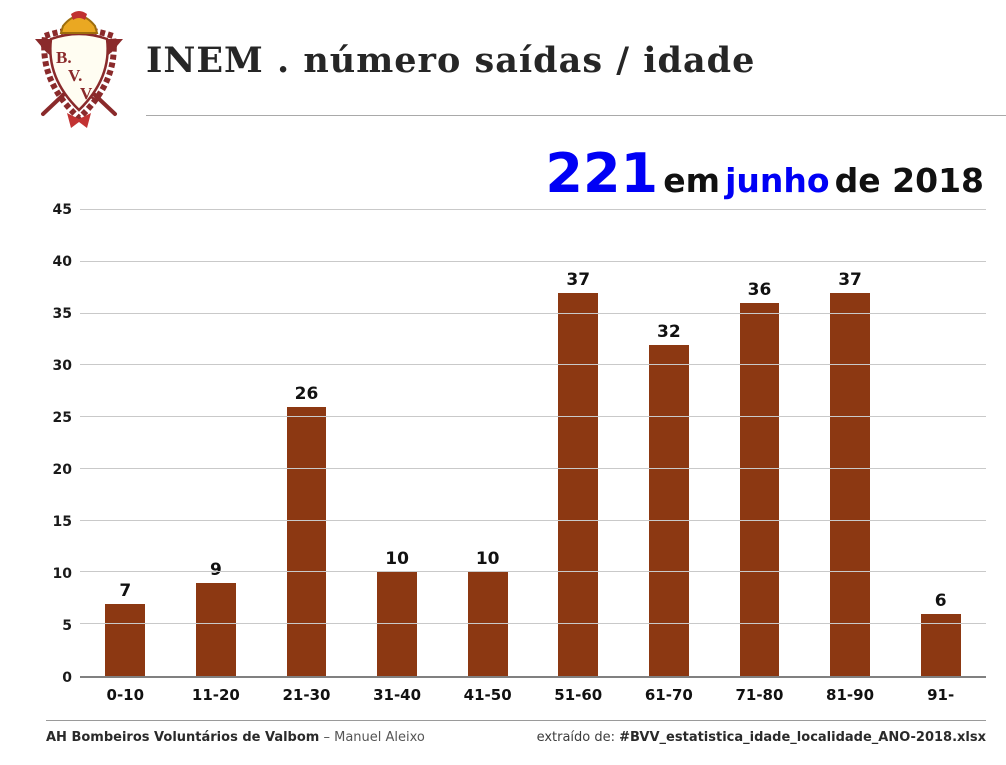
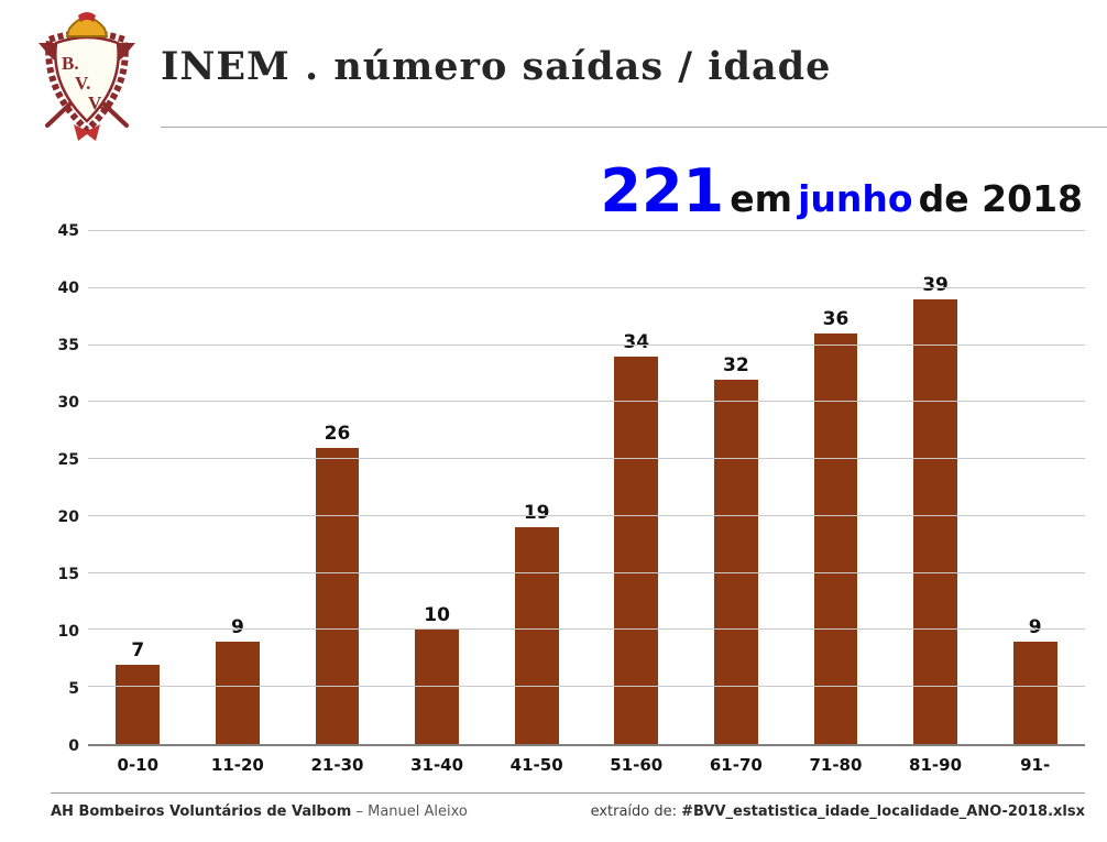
41-50: 10 -> 19
51-60: 37 -> 34
81-90: 37 -> 39
91-: 6 -> 9
